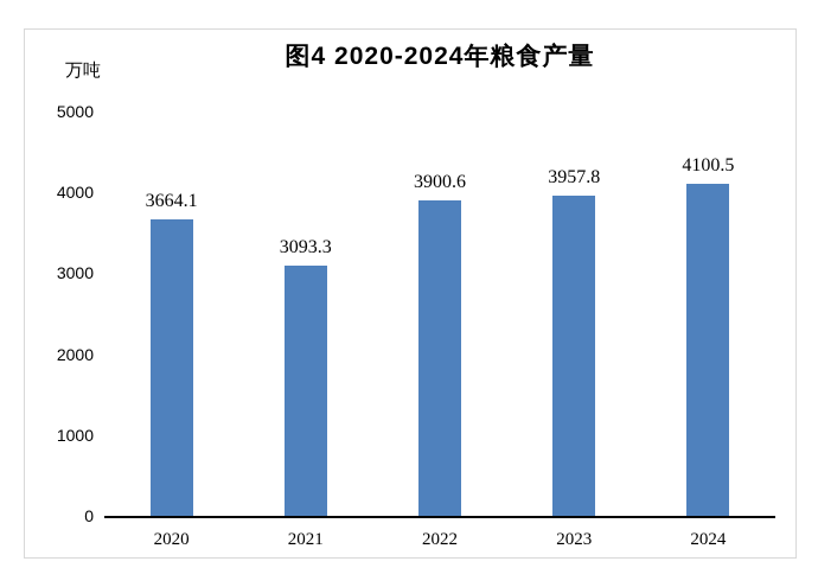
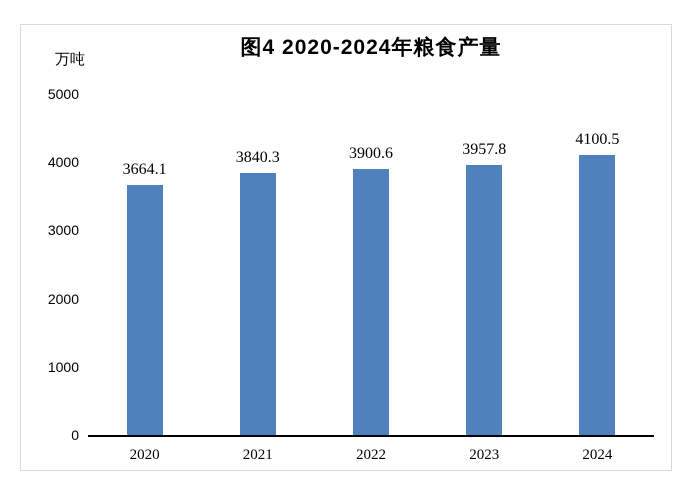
2021: 3093.3 -> 3840.3
